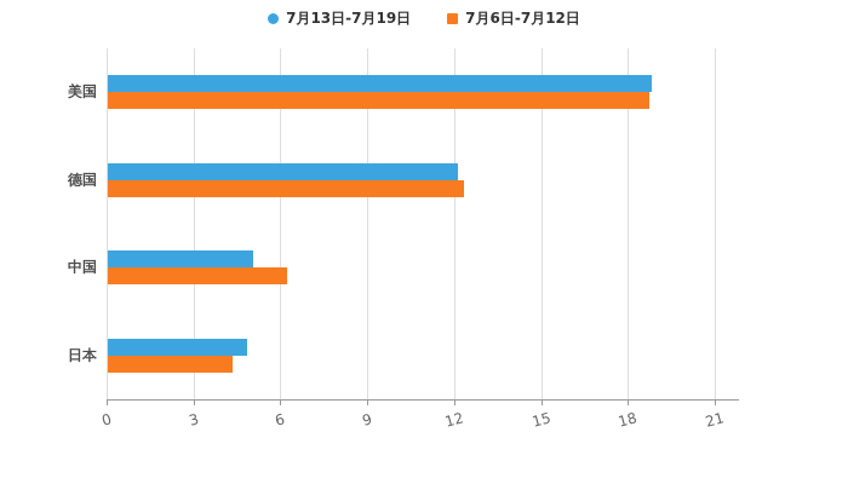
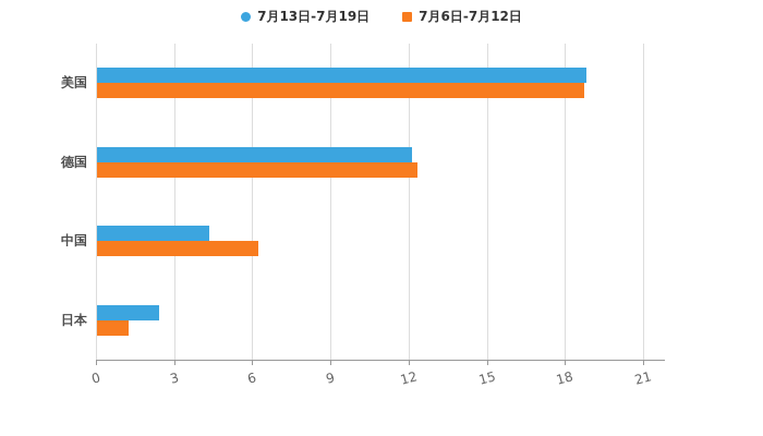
7月13日-7月19日/中国: 5.0 -> 4.3
7月13日-7月19日/日本: 4.8 -> 2.4
7月6日-7月12日/日本: 4.3 -> 1.2
